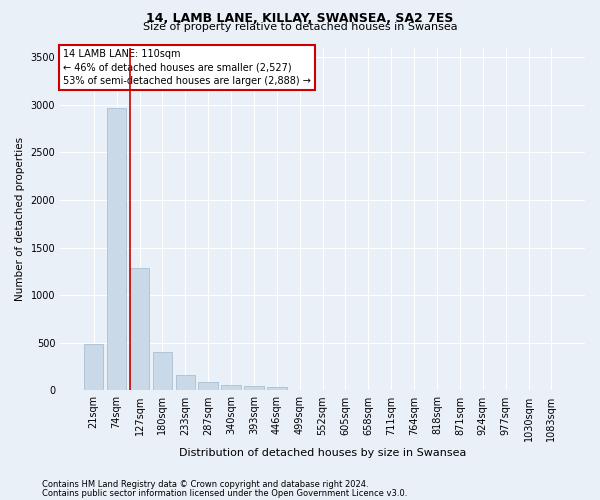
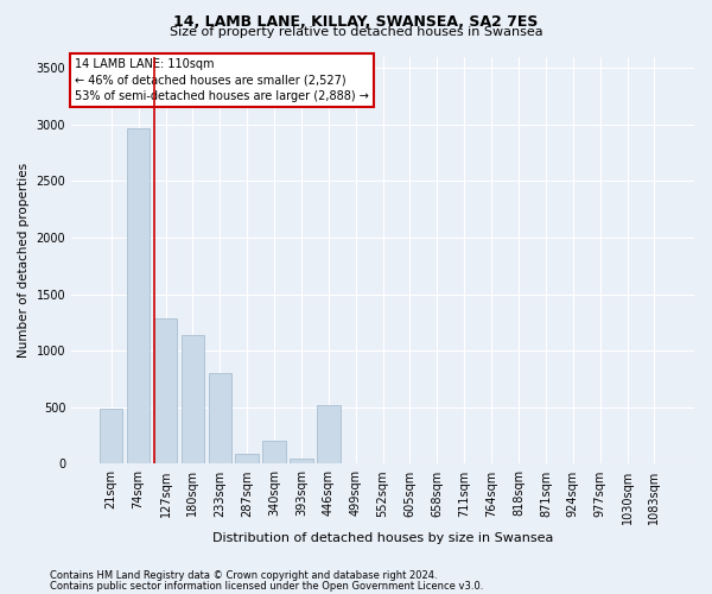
180sqm: 400 -> 1140
233sqm: 160 -> 800
340sqm: 60 -> 200
446sqm: 40 -> 520
